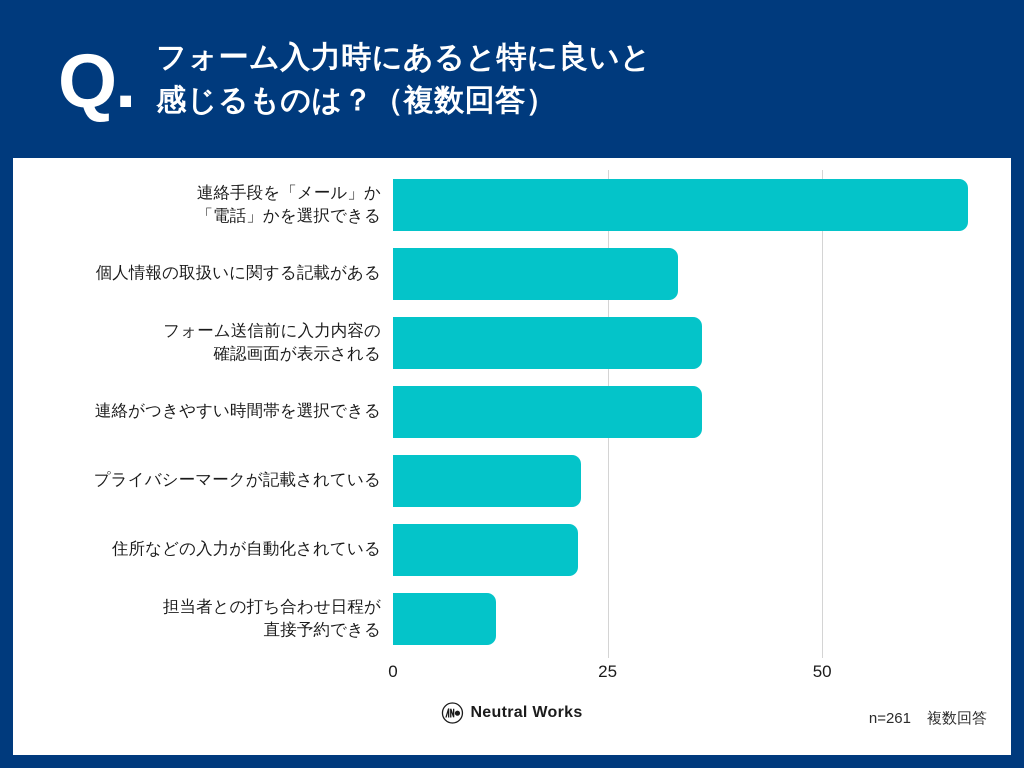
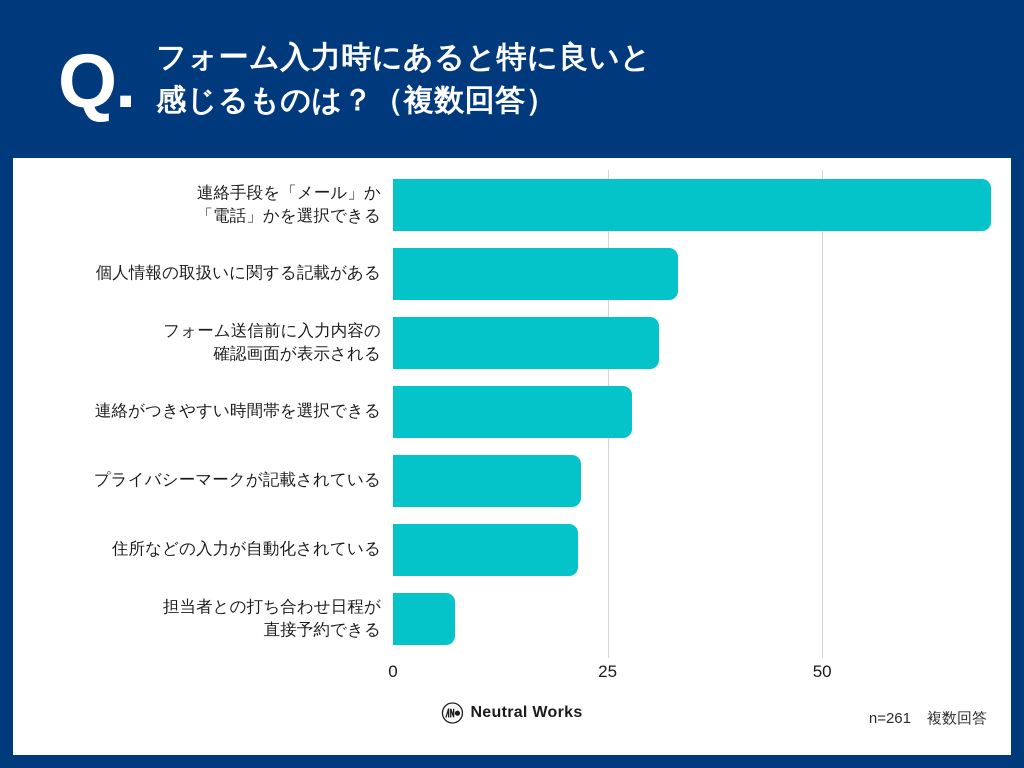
連絡手段を「メール」か 「電話」かを選択できる: 67 -> 70
フォーム送信前に入力内容の 確認画面が表示される: 36 -> 31
連絡がつきやすい時間帯を選択できる: 36 -> 28
担当者との打ち合わせ日程が 直接予約できる: 12 -> 7
